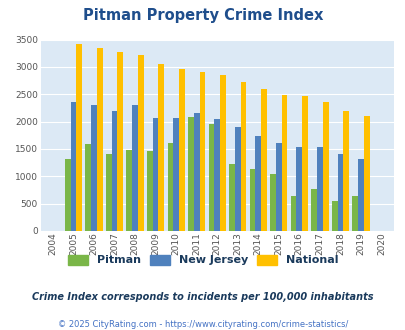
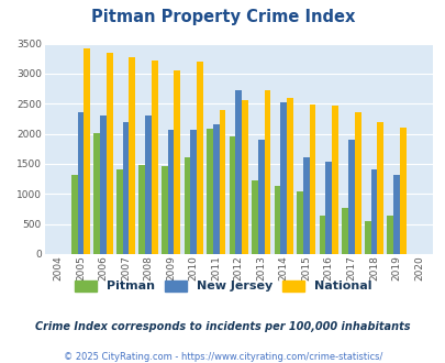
Pitman/2006: 1600 -> 2020
National/2010: 2960 -> 3200
National/2011: 2900 -> 2400
New Jersey/2012: 2050 -> 2720
National/2012: 2860 -> 2560
New Jersey/2014: 1730 -> 2520
New Jersey/2017: 1540 -> 1900
